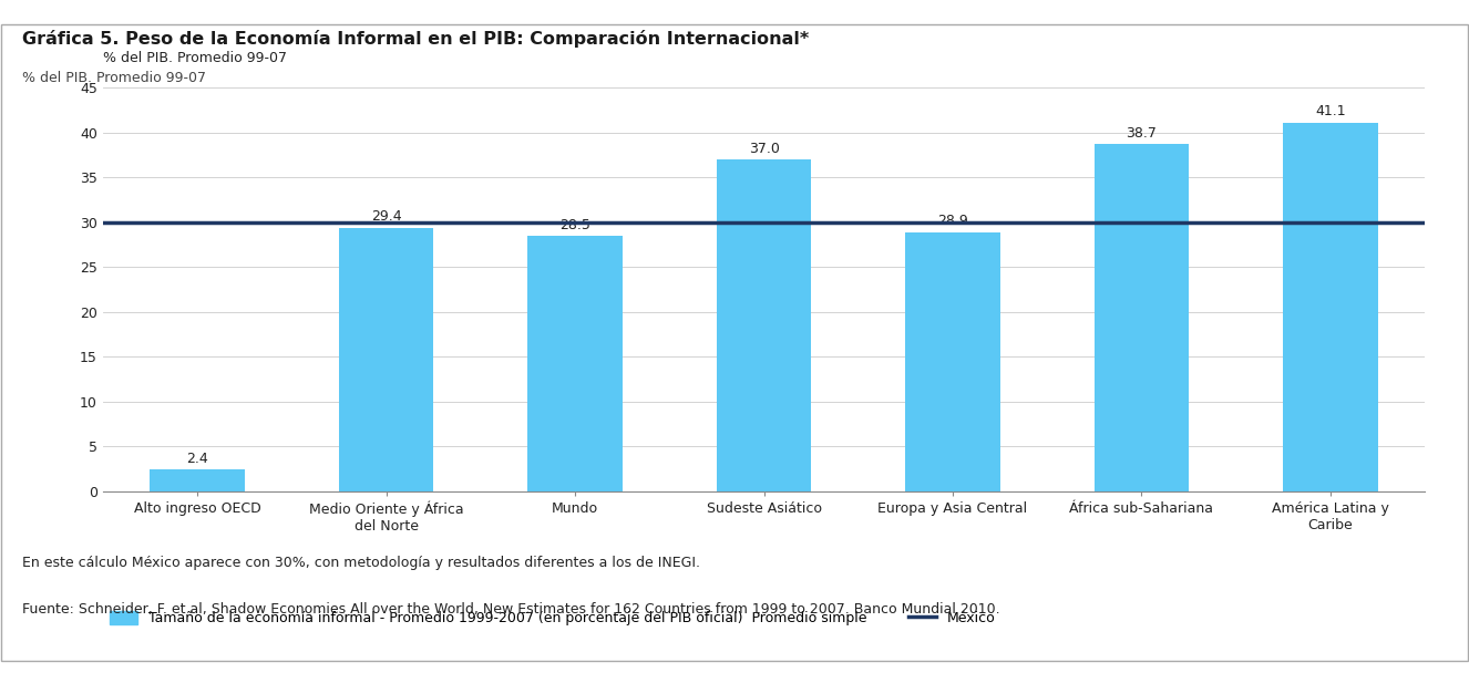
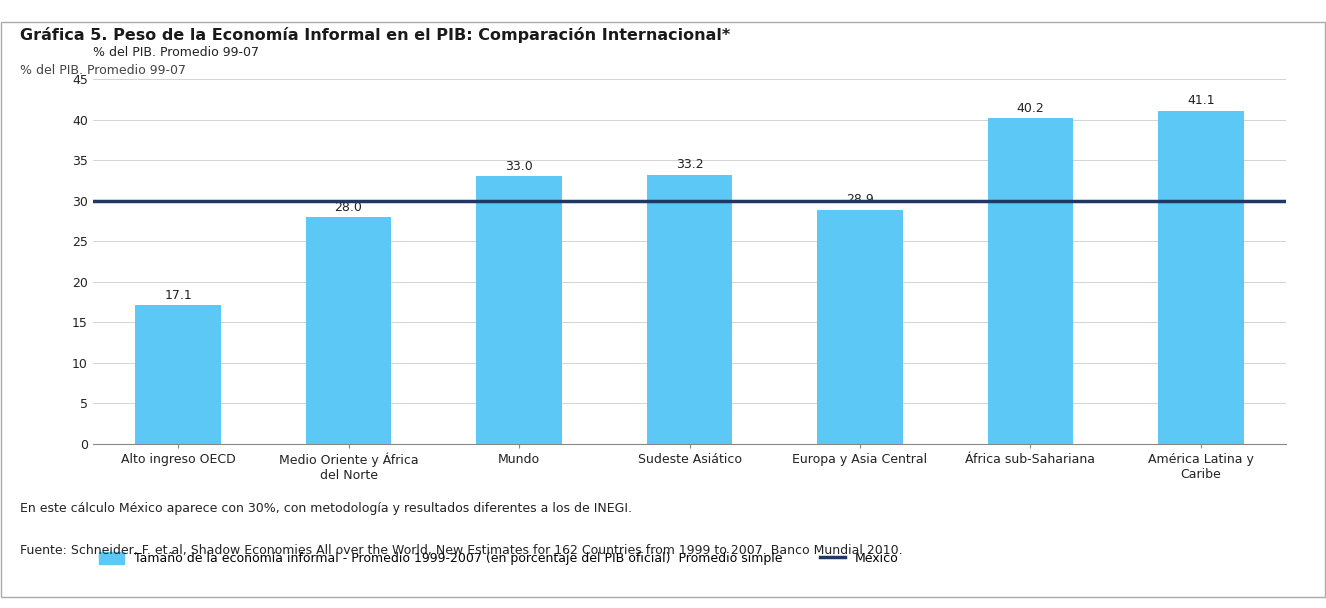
Alto ingreso OECD: 2.4 -> 17.1
Medio Oriente y África del Norte: 29.4 -> 28.0
Mundo: 28.5 -> 33.0
Sudeste Asiático: 37.0 -> 33.2
África sub-Sahariana: 38.7 -> 40.2
